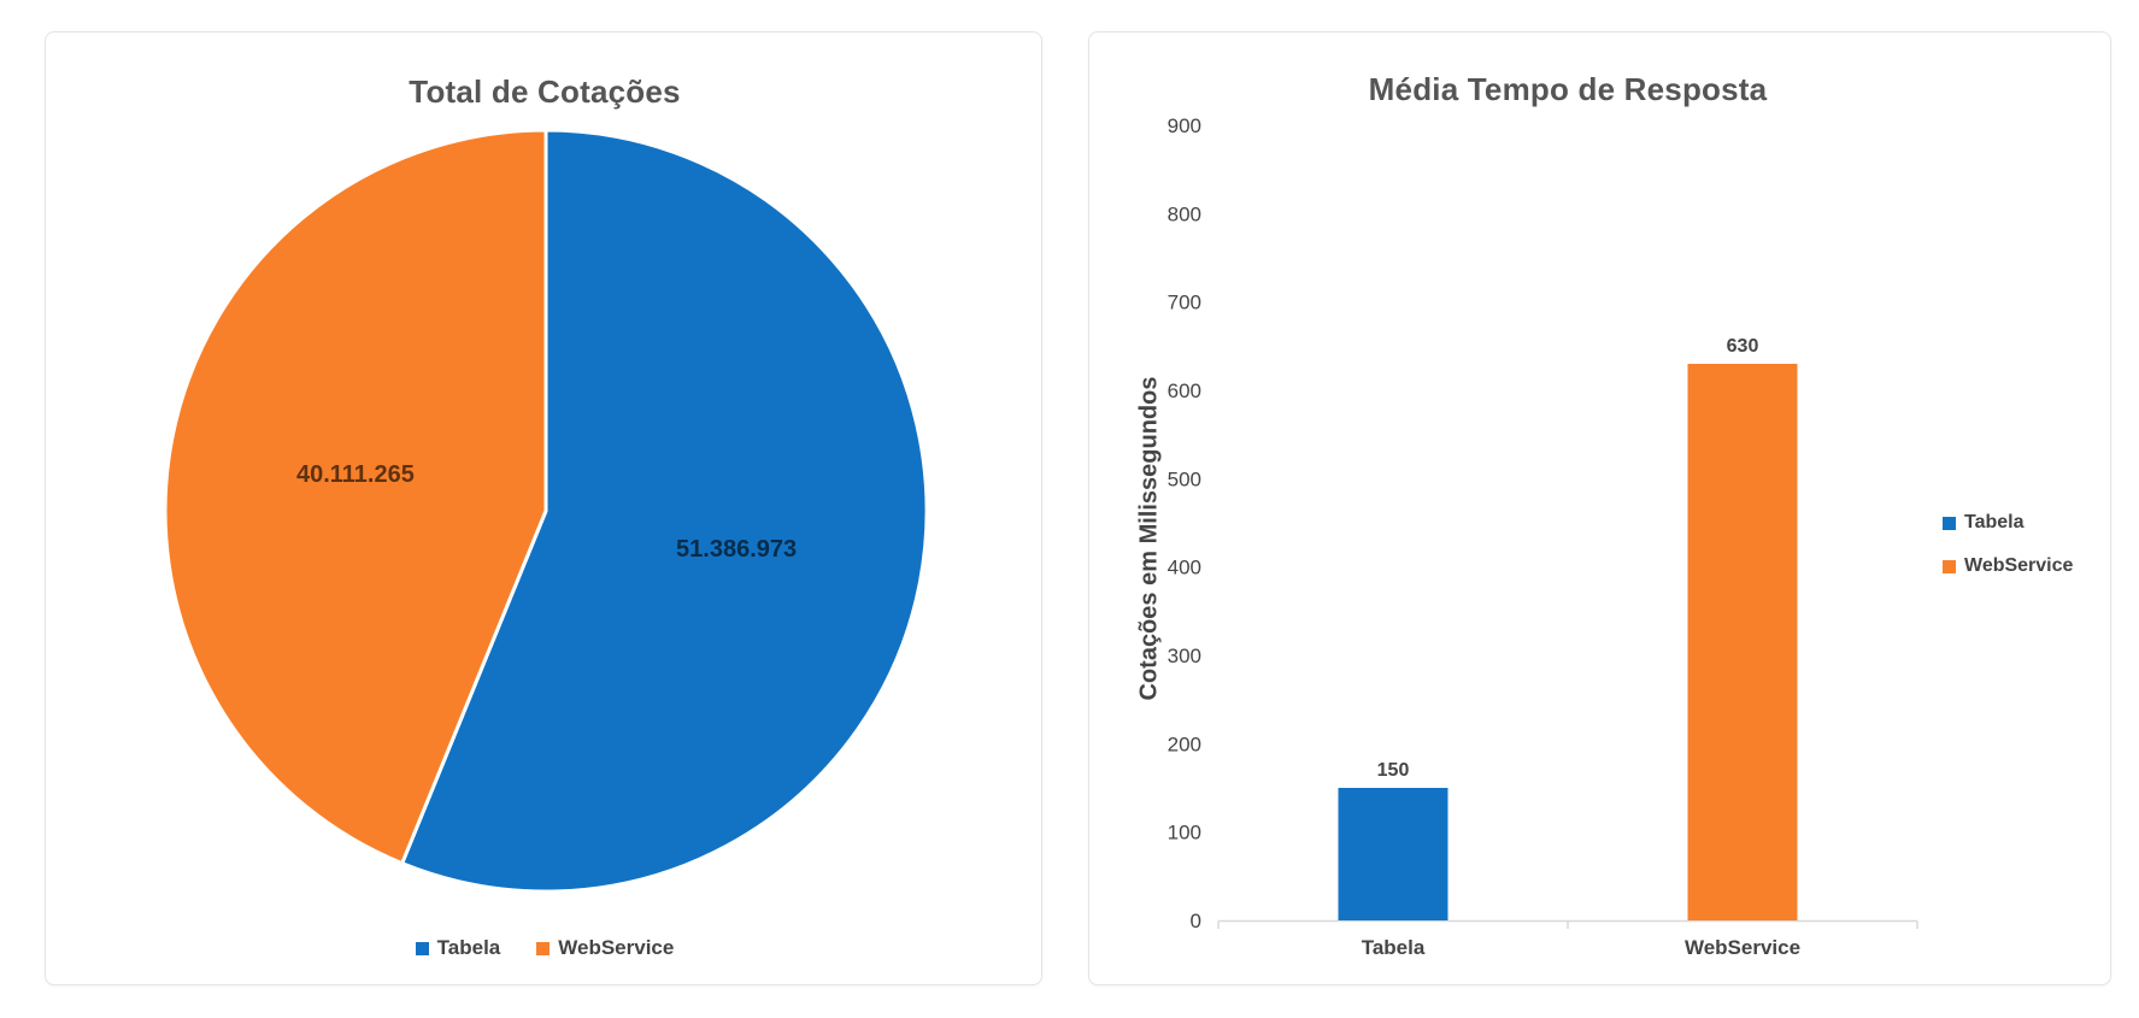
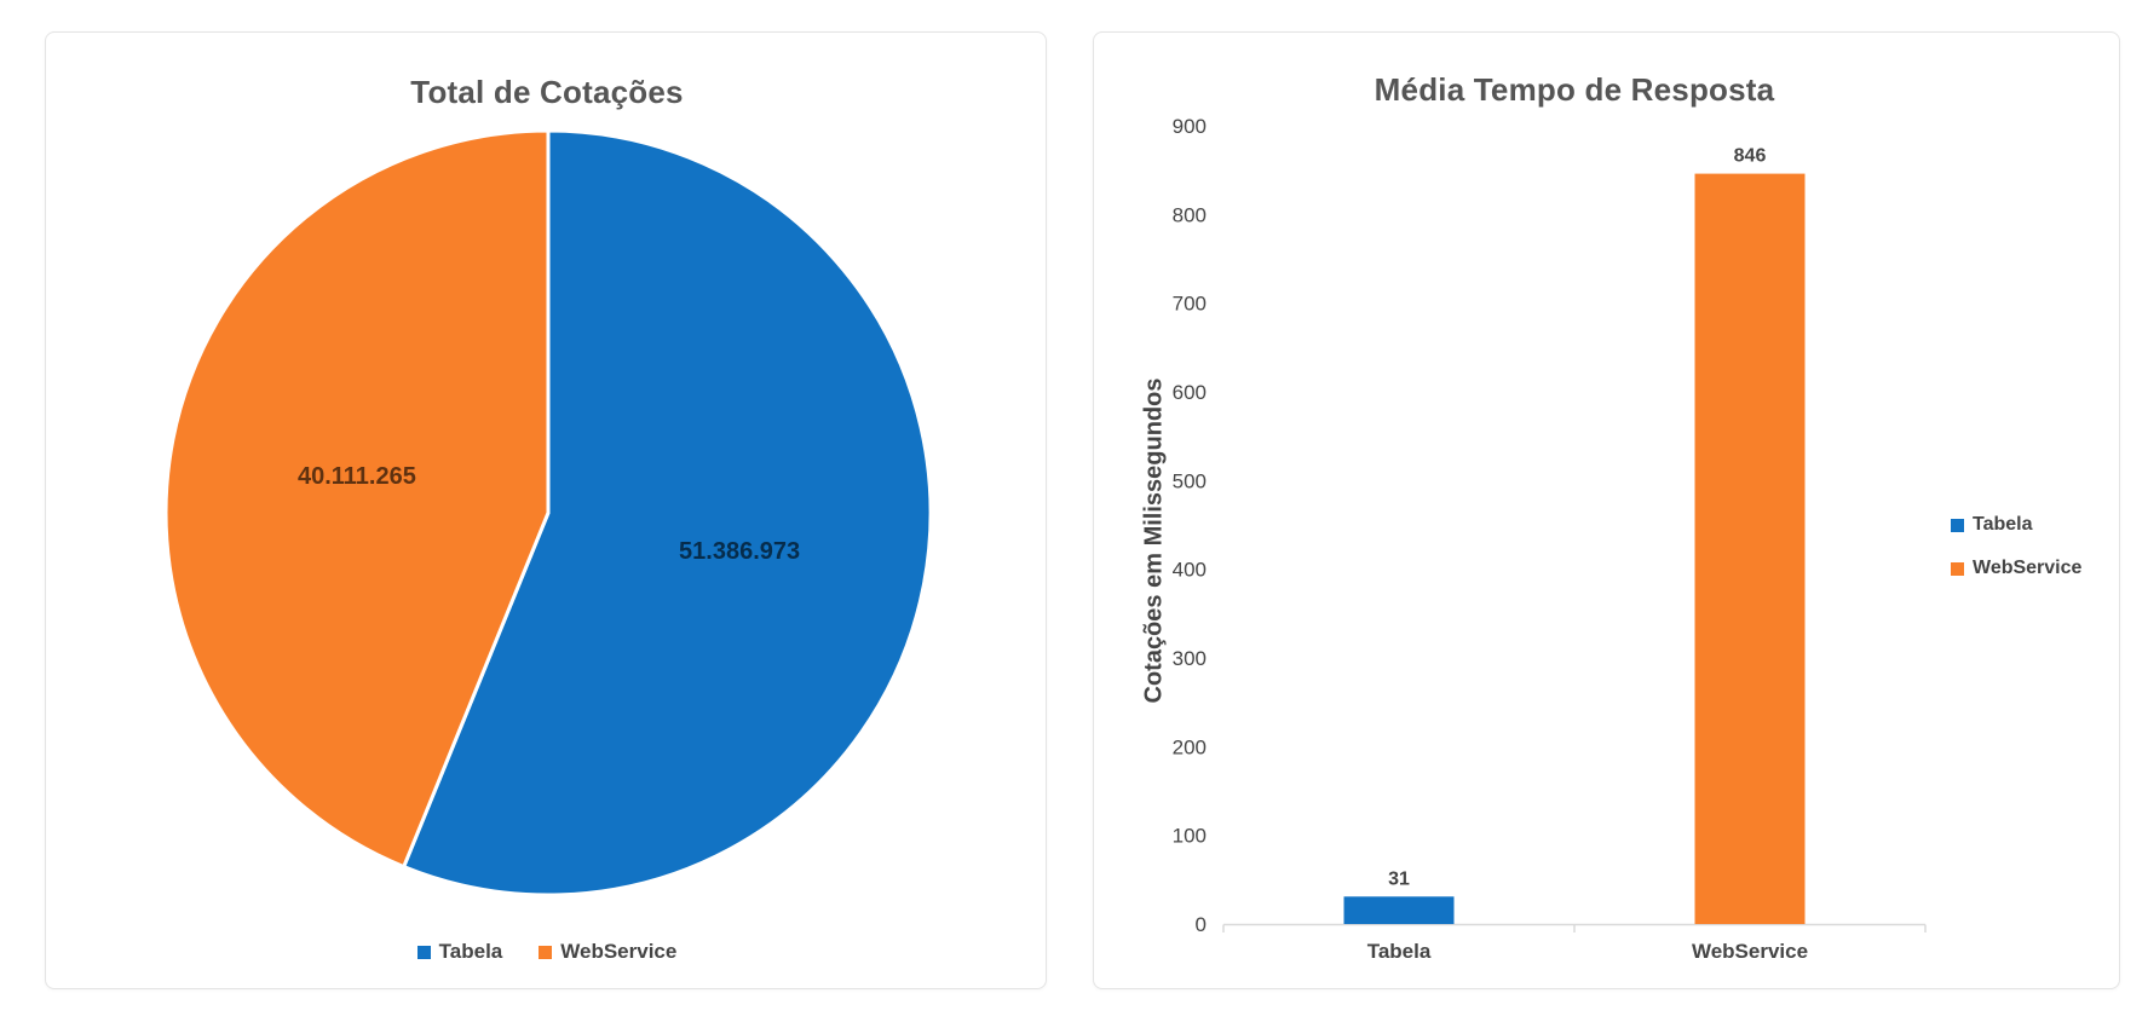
Média Tempo de Resposta/Tabela: 150 -> 31
Média Tempo de Resposta/WebService: 630 -> 846
